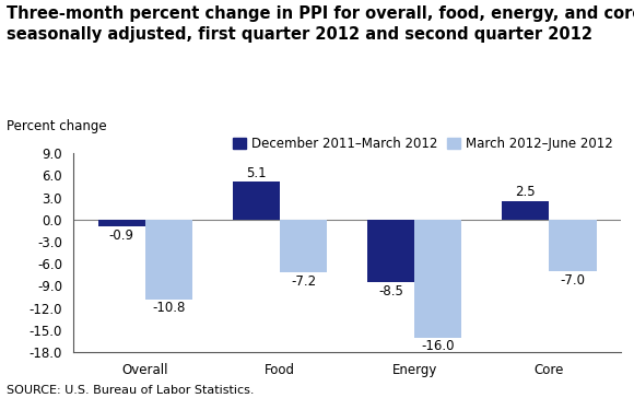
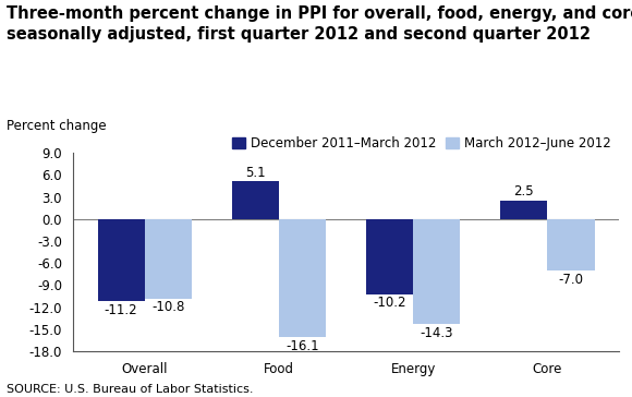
December 2011–March 2012/Overall: -0.9 -> -11.2
March 2012–June 2012/Food: -7.2 -> -16.1
December 2011–March 2012/Energy: -8.5 -> -10.2
March 2012–June 2012/Energy: -16.0 -> -14.3
